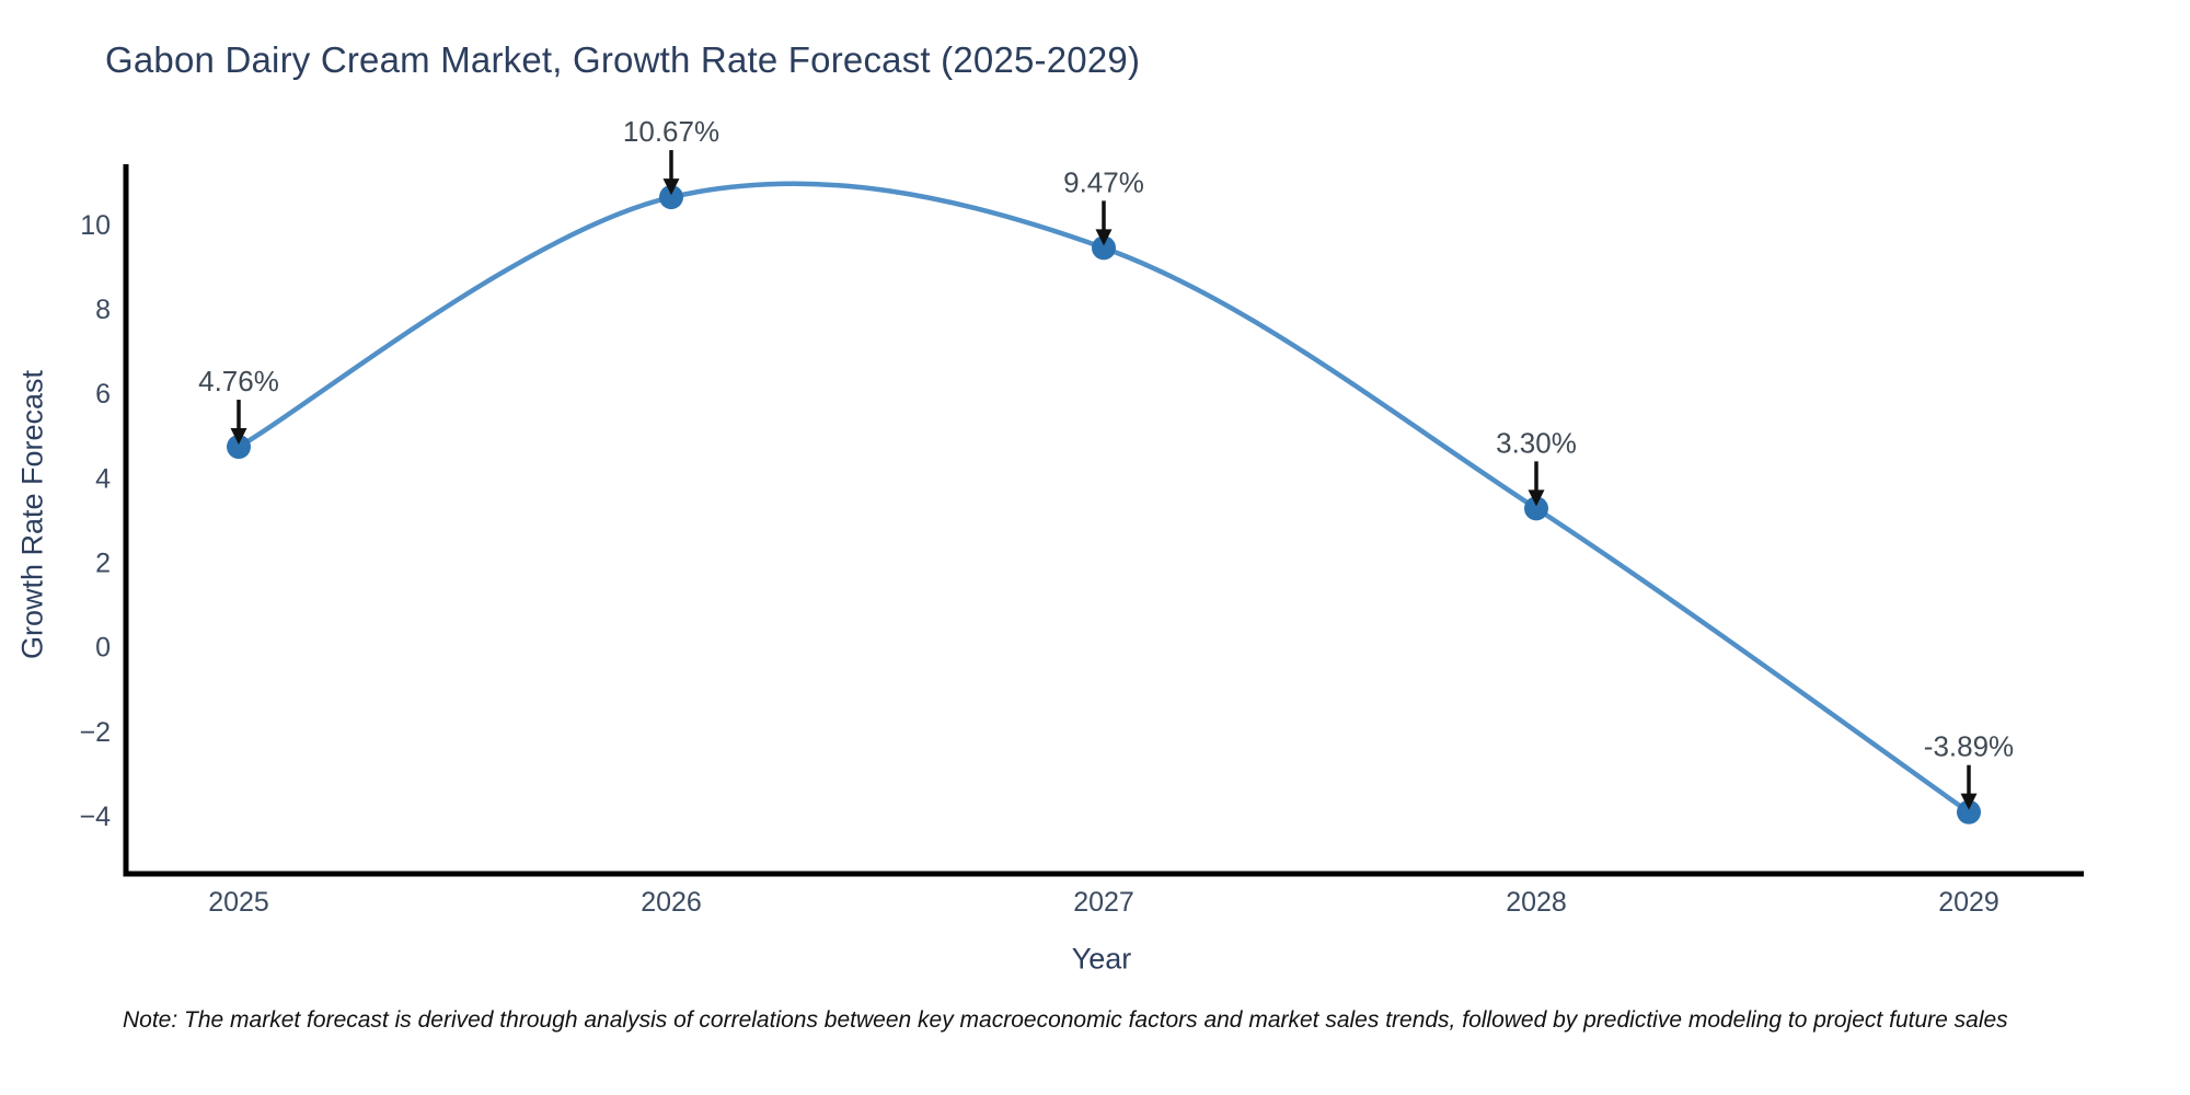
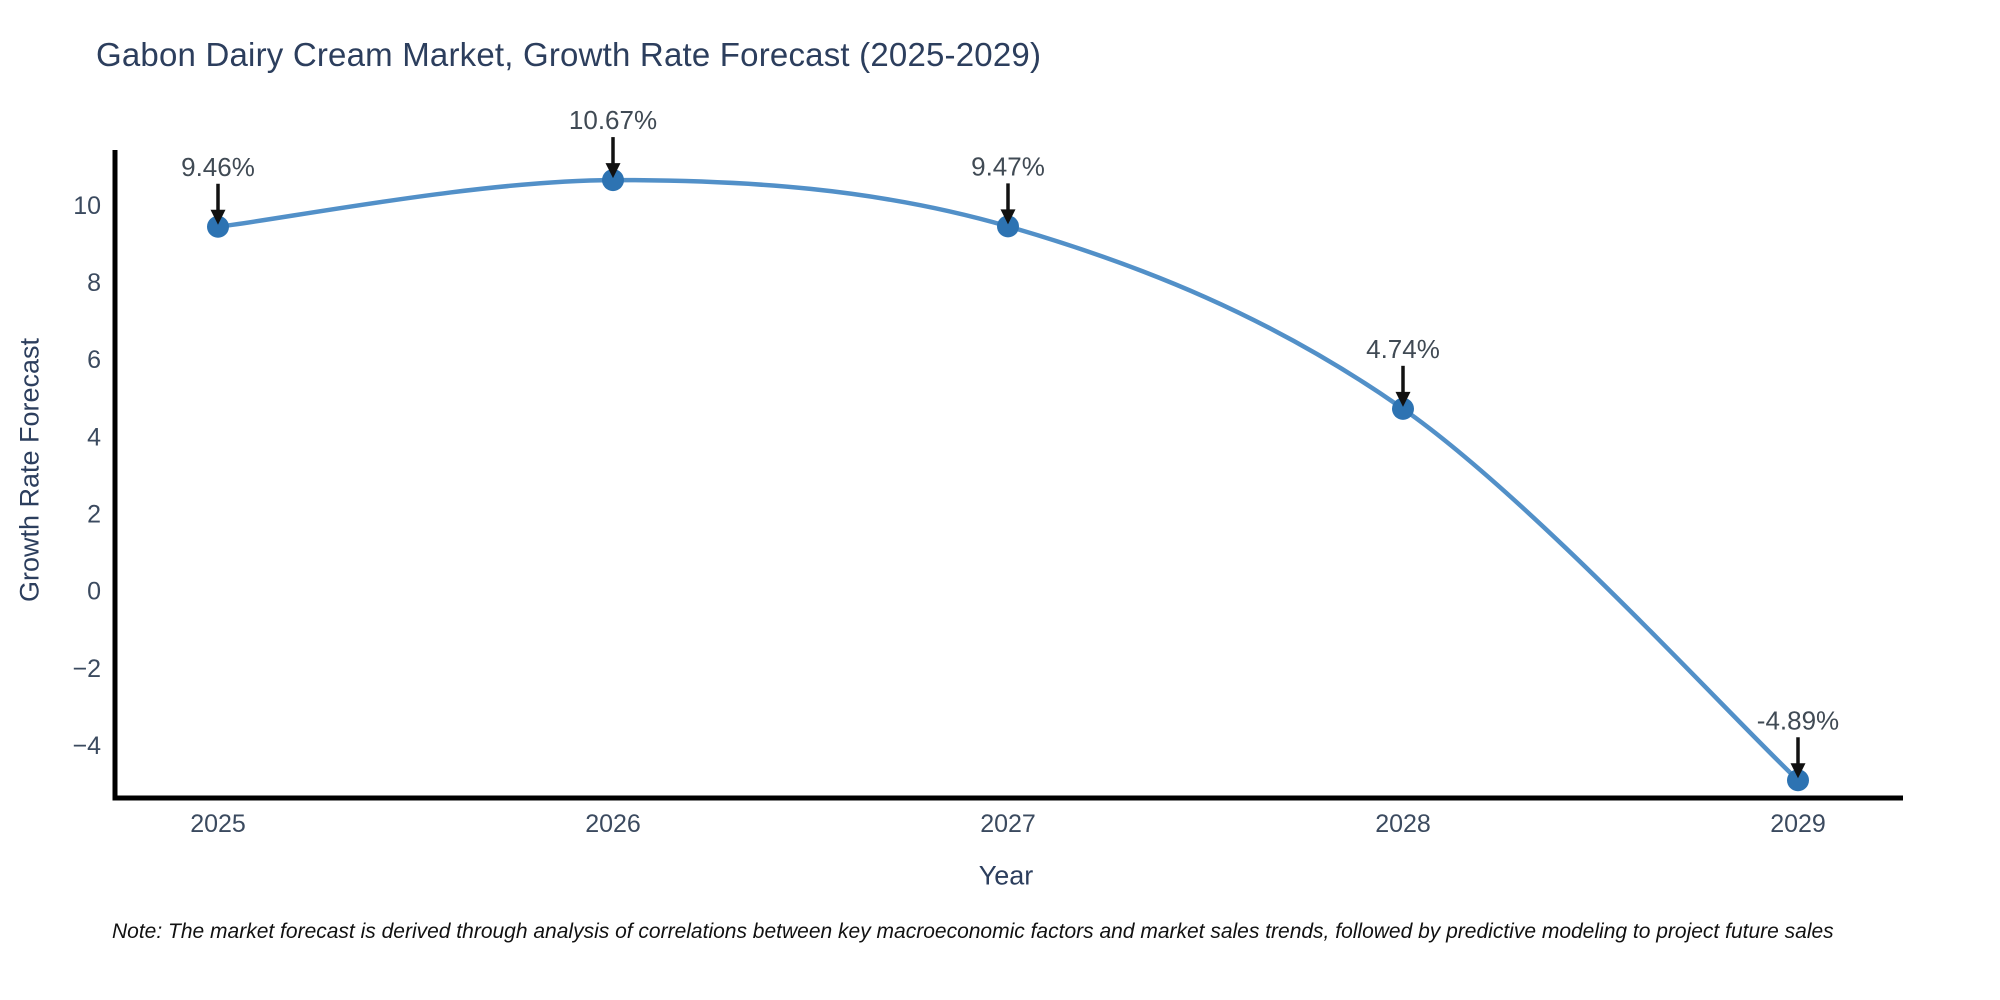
2025: 4.76% -> 9.46%
2028: 3.30% -> 4.74%
2029: -3.89% -> -4.89%
